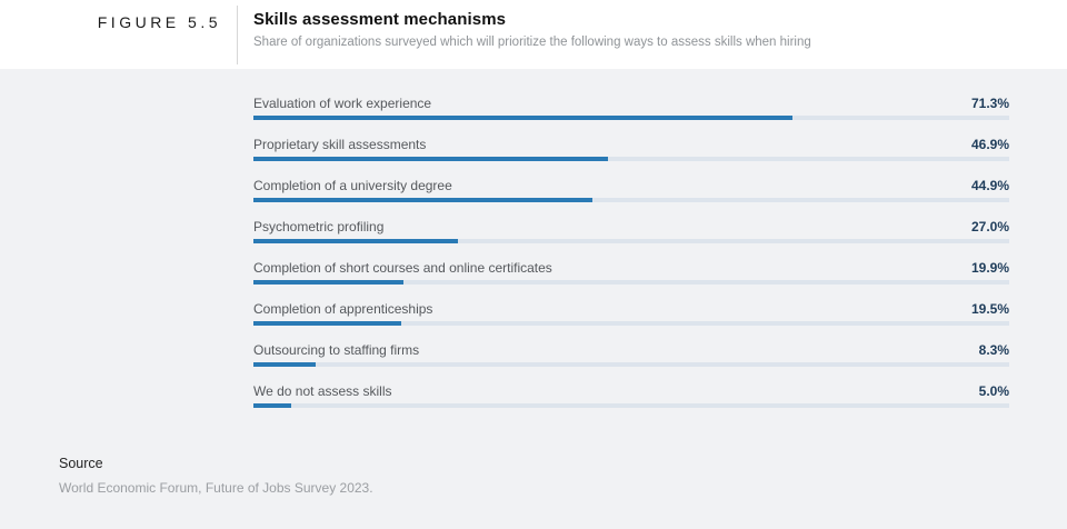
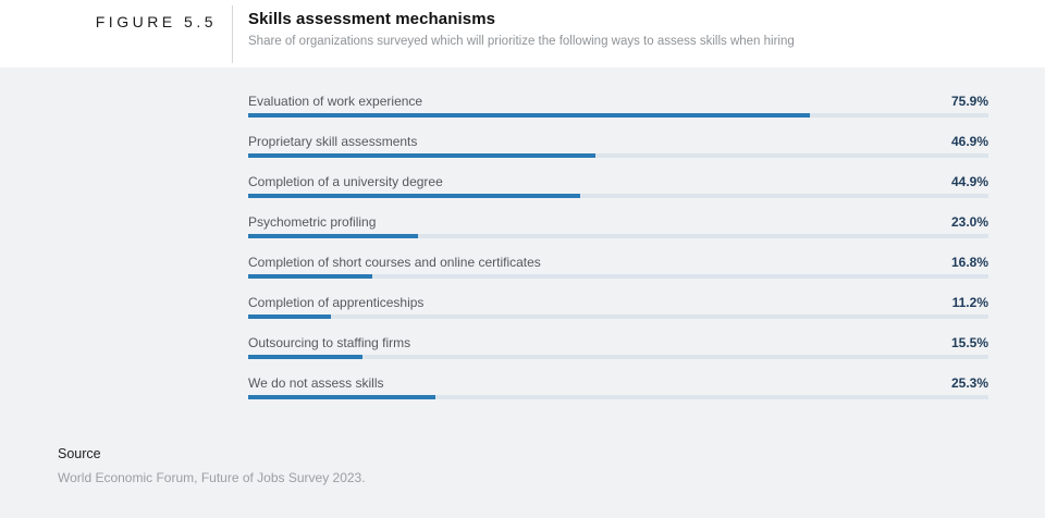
Evaluation of work experience: 71.3% -> 75.9%
Psychometric profiling: 27.0% -> 23.0%
Completion of short courses and online certificates: 19.9% -> 16.8%
Completion of apprenticeships: 19.5% -> 11.2%
Outsourcing to staffing firms: 8.3% -> 15.5%
We do not assess skills: 5.0% -> 25.3%
